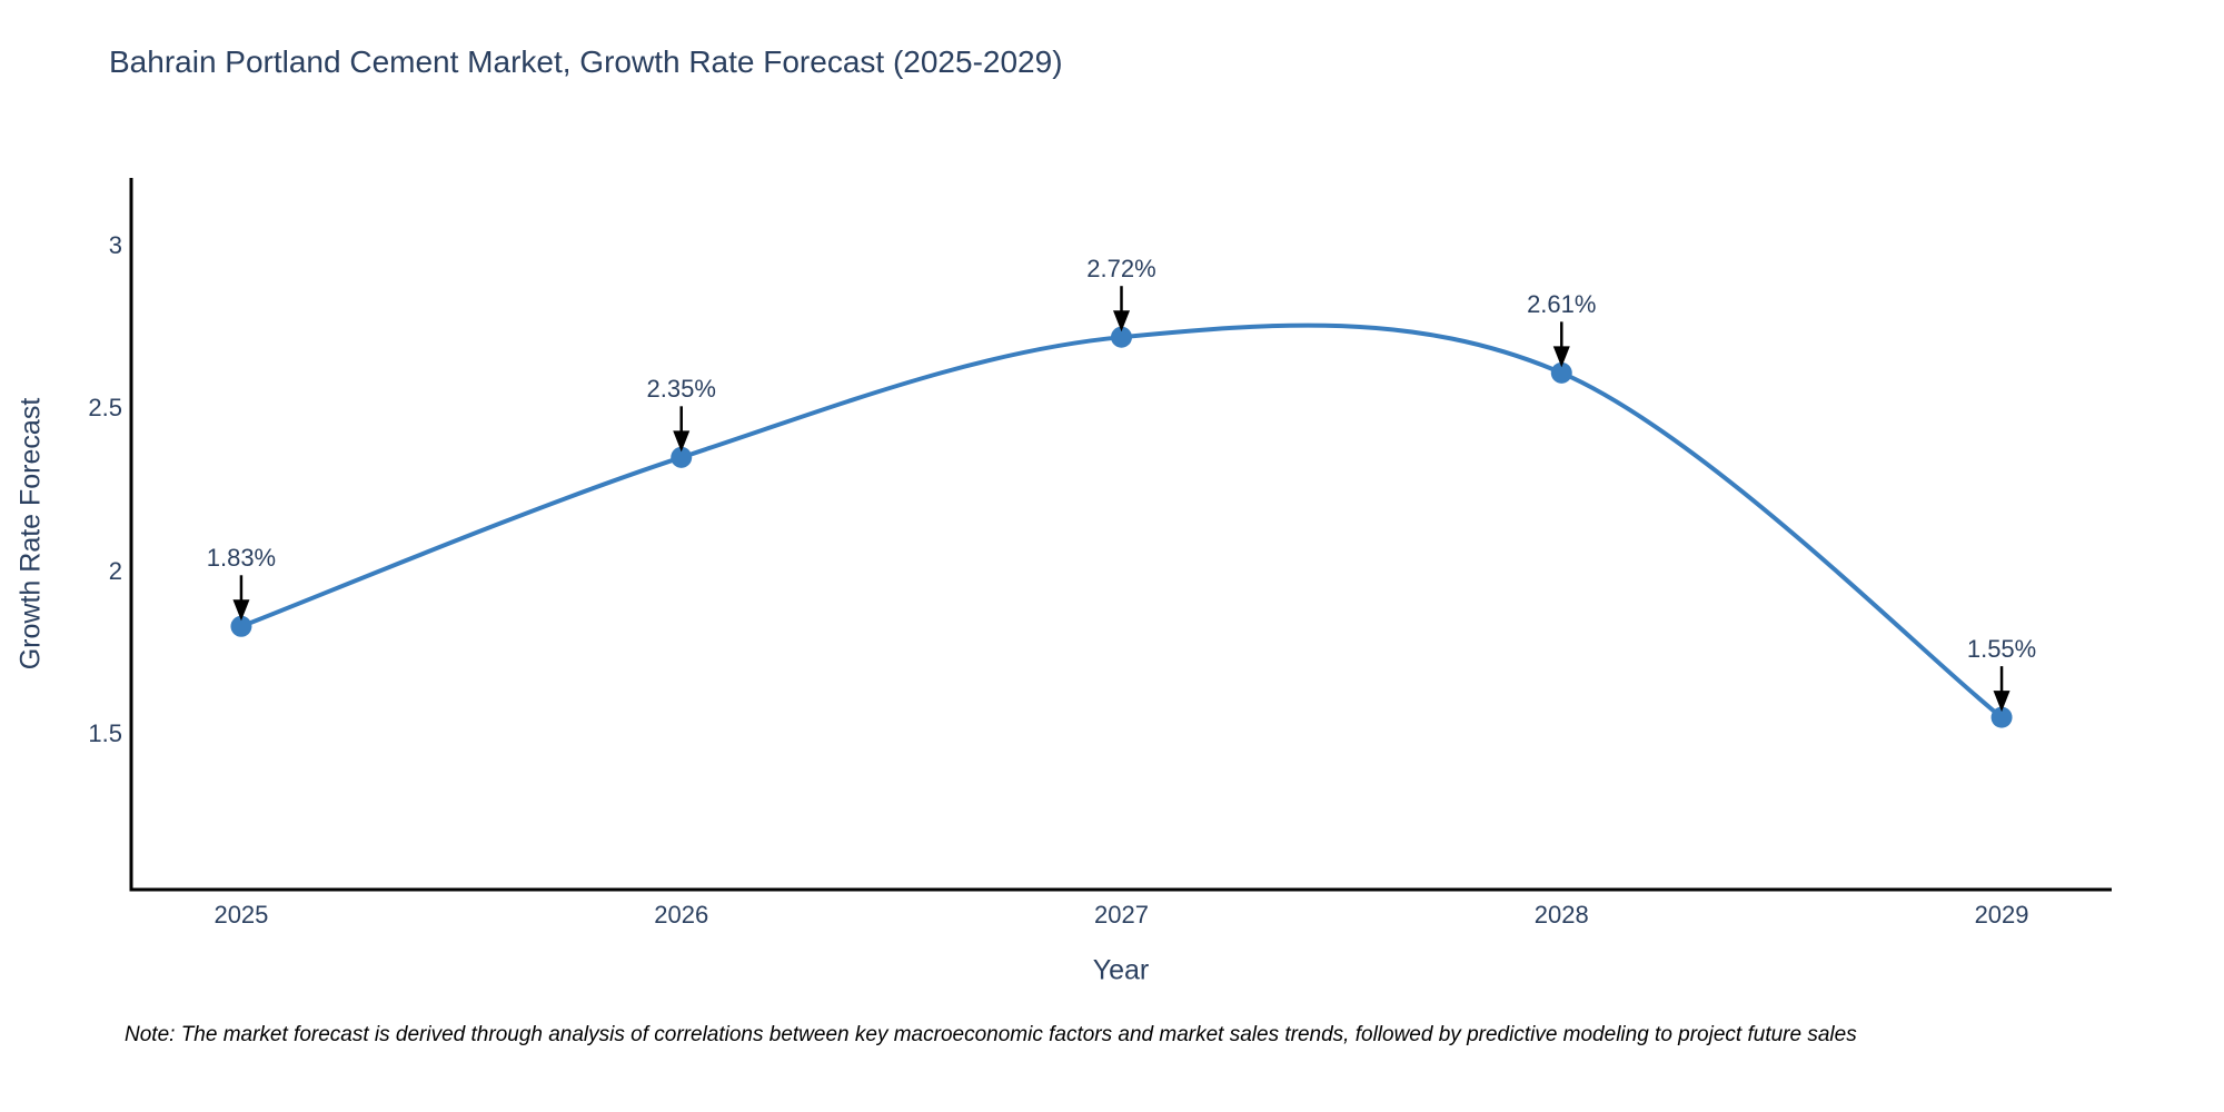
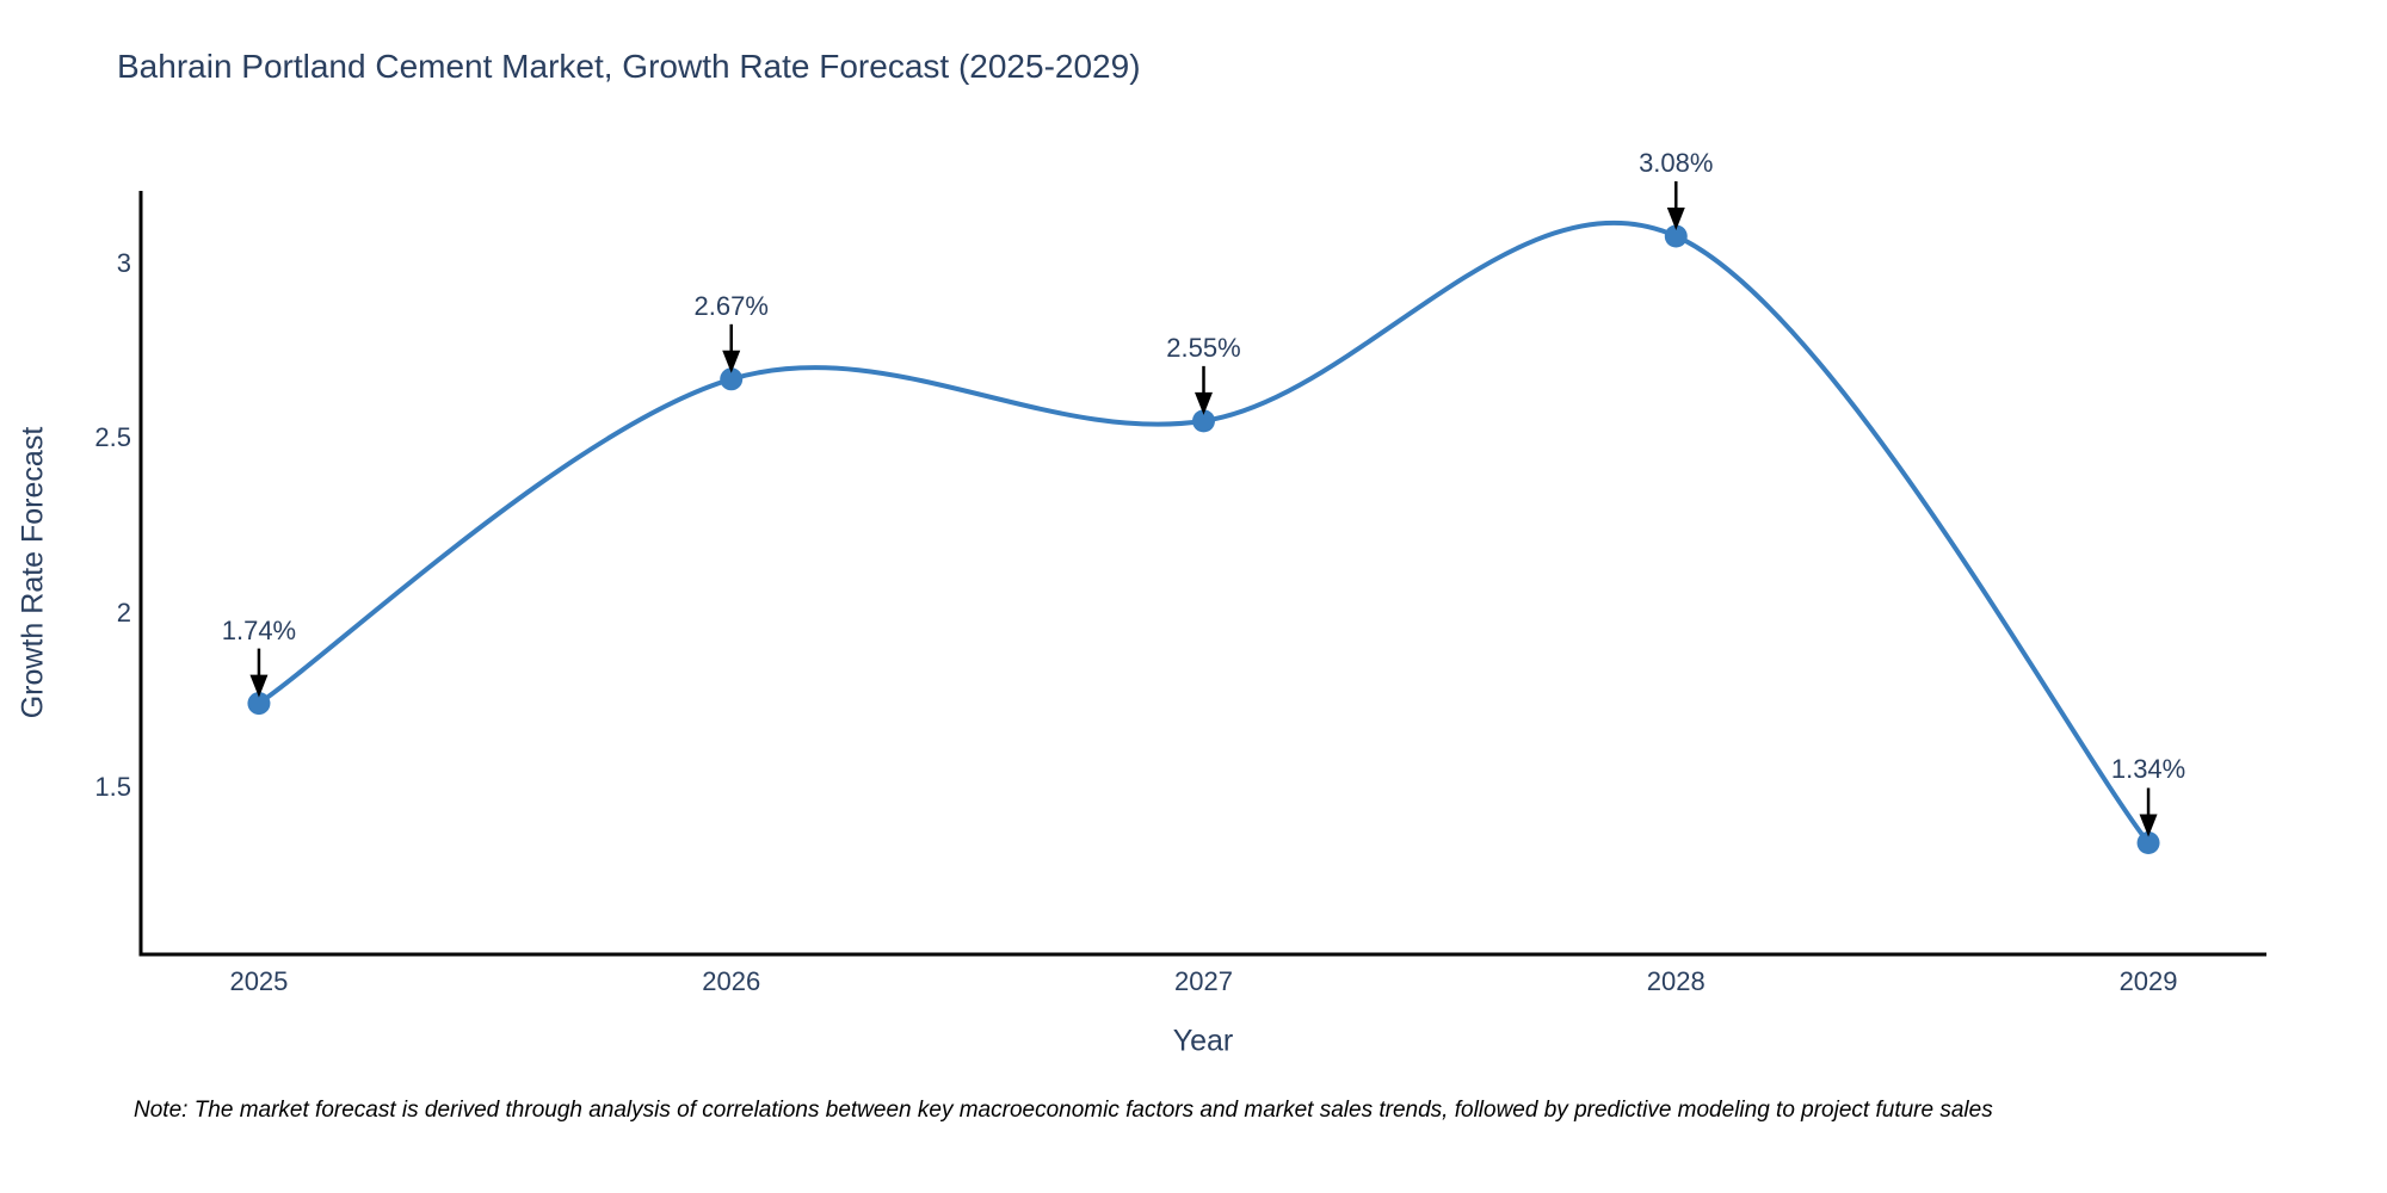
2025: 1.83% -> 1.74%
2026: 2.35% -> 2.67%
2027: 2.72% -> 2.55%
2028: 2.61% -> 3.08%
2029: 1.55% -> 1.34%
